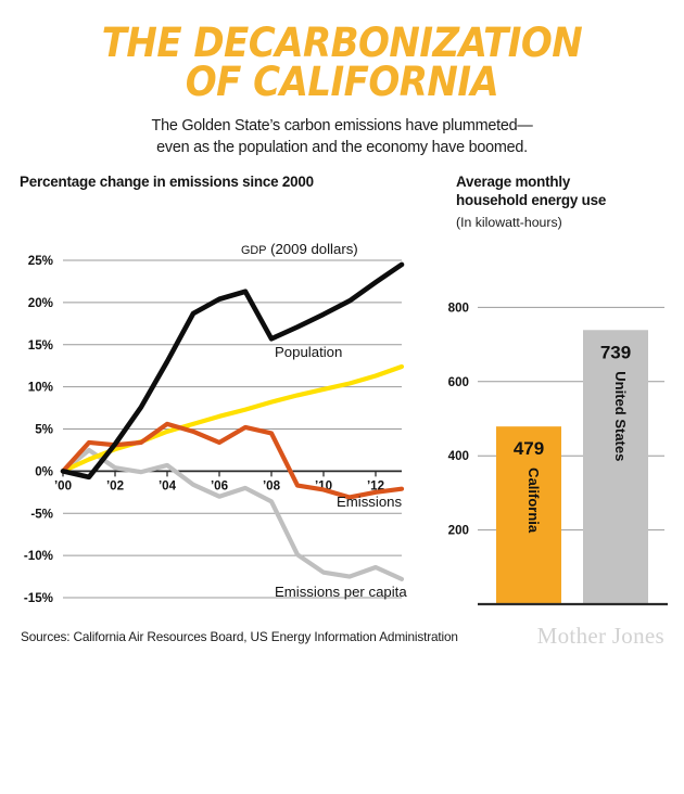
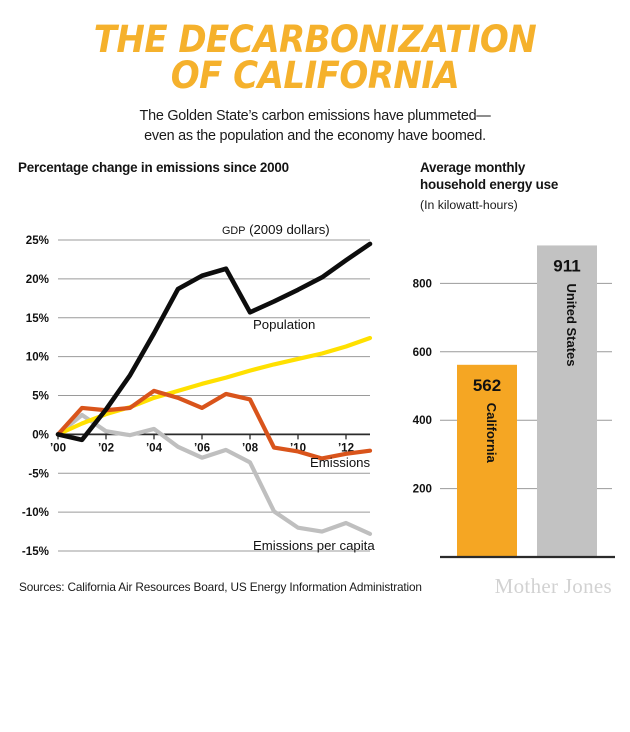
Average monthly household energy use/California: 479 -> 562
Average monthly household energy use/United States: 739 -> 911
